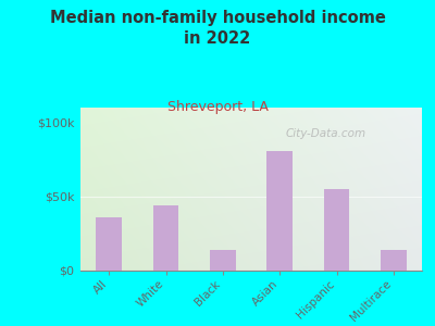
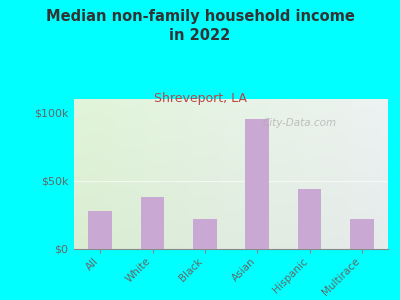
All: $36k -> $28k
White: $44k -> $38k
Black: $14k -> $22k
Asian: $81k -> $95k
Hispanic: $55k -> $44k
Multirace: $14k -> $22k
